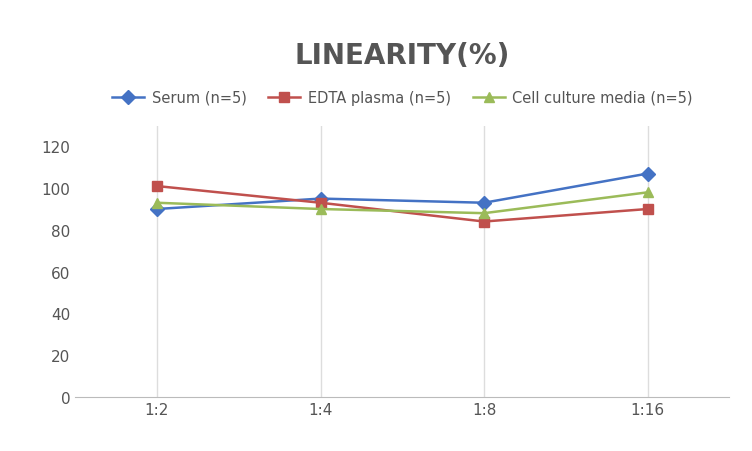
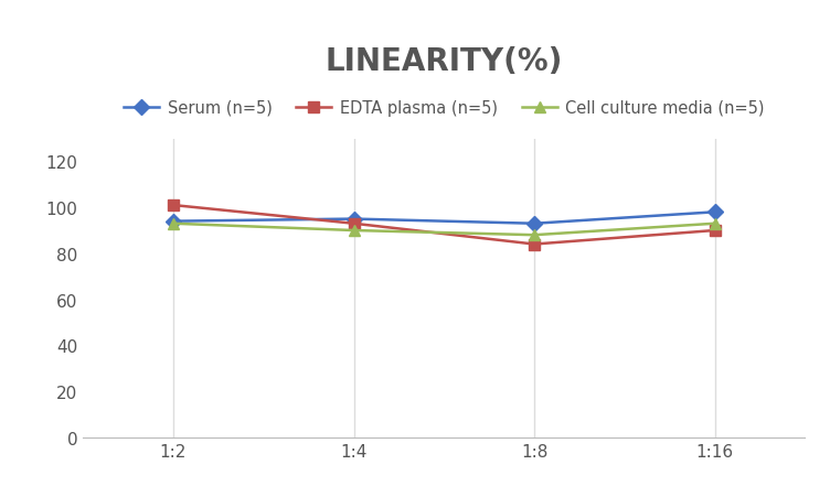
Serum (n=5)/1:2: 90 -> 94
Serum (n=5)/1:16: 107 -> 98
Cell culture media (n=5)/1:16: 98 -> 93
